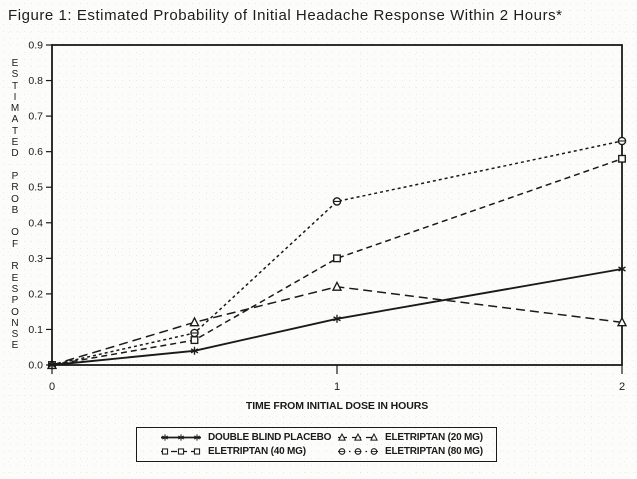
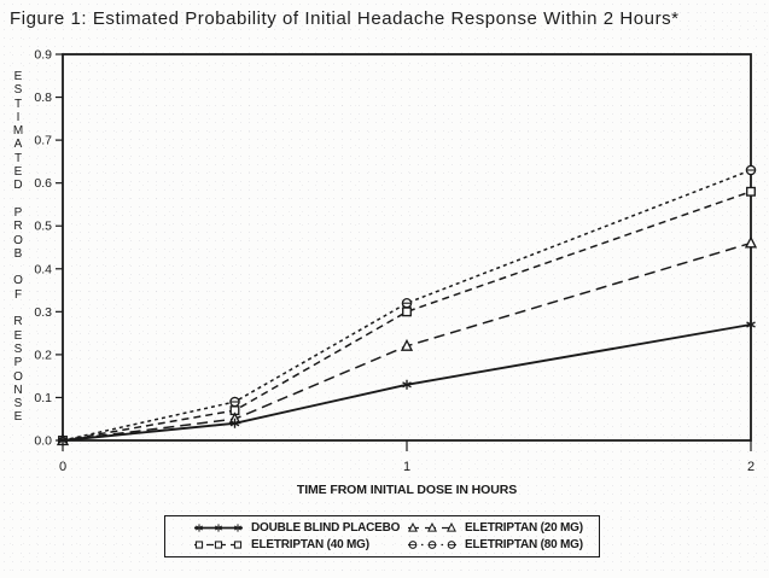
ELETRIPTAN (20 MG)/0.5: 0.12 -> 0.05
ELETRIPTAN (80 MG)/1: 0.46 -> 0.32
ELETRIPTAN (20 MG)/2: 0.12 -> 0.46
